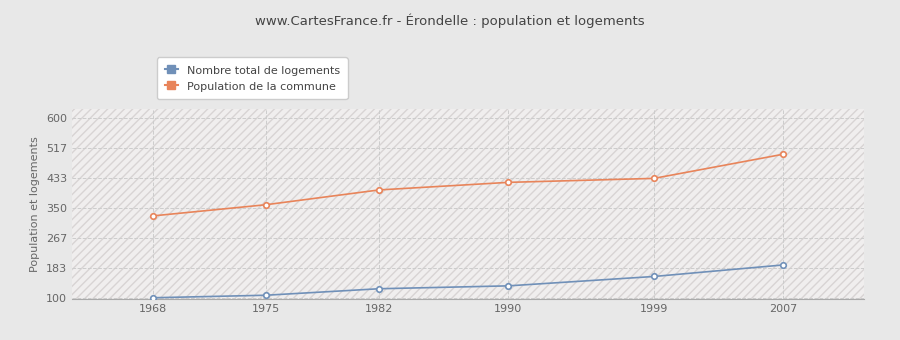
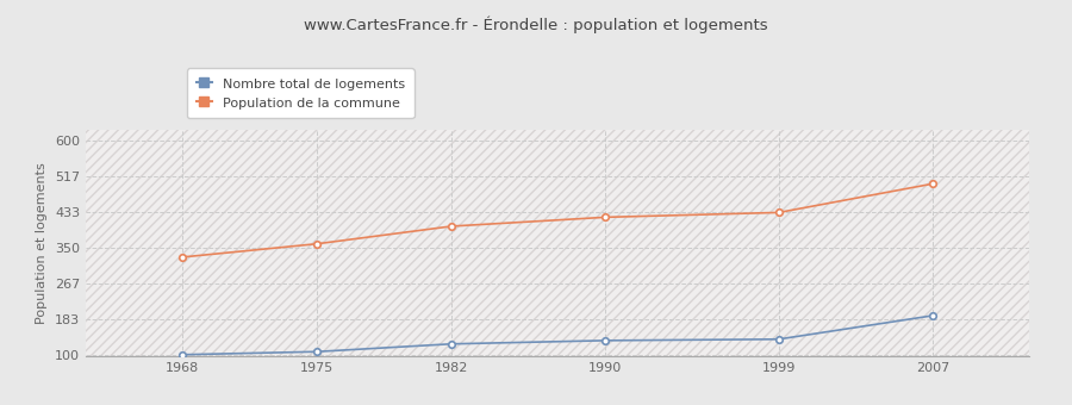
Nombre total de logements/1999: 160 -> 137
